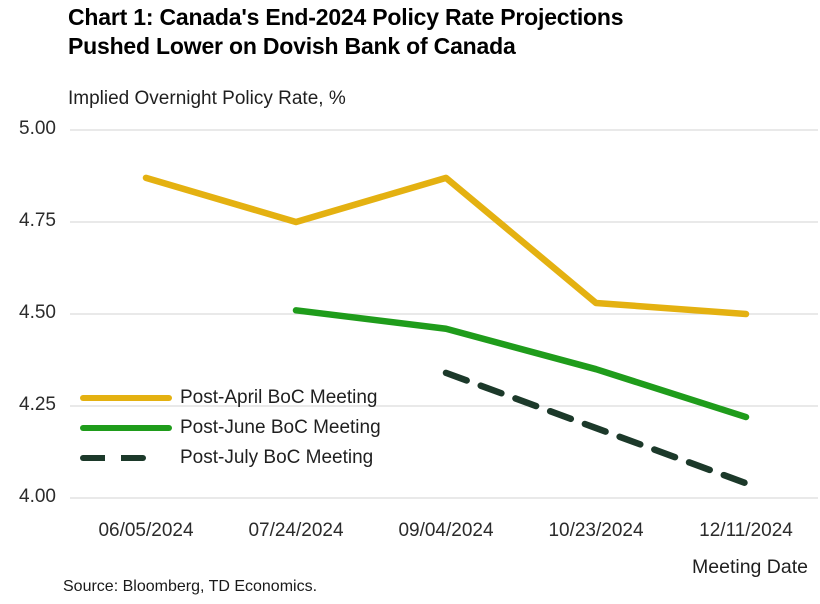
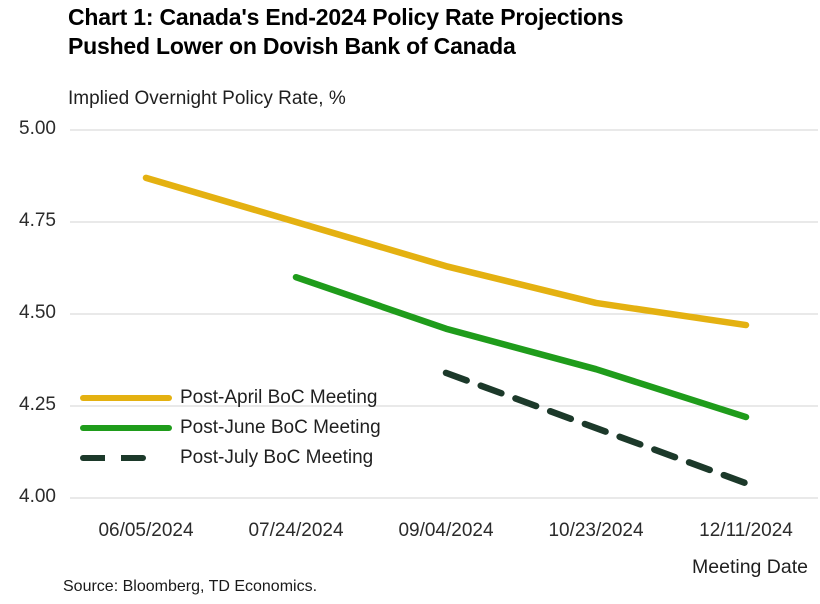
Post-June BoC Meeting/07/24/2024: 4.51 -> 4.60
Post-April BoC Meeting/09/04/2024: 4.87 -> 4.63
Post-April BoC Meeting/12/11/2024: 4.50 -> 4.47
